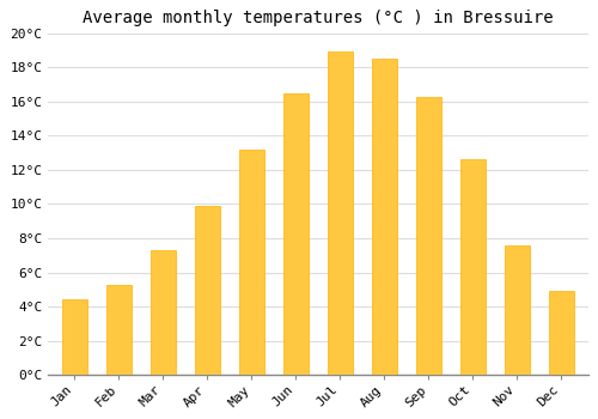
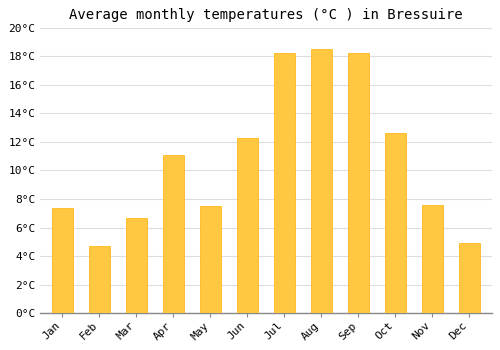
Jan: 4.4°C -> 7.4°C
Feb: 5.3°C -> 4.7°C
Mar: 7.3°C -> 6.7°C
Apr: 9.9°C -> 11.1°C
May: 13.2°C -> 7.5°C
Jun: 16.5°C -> 12.3°C
Jul: 18.9°C -> 18.2°C
Sep: 16.3°C -> 18.2°C
